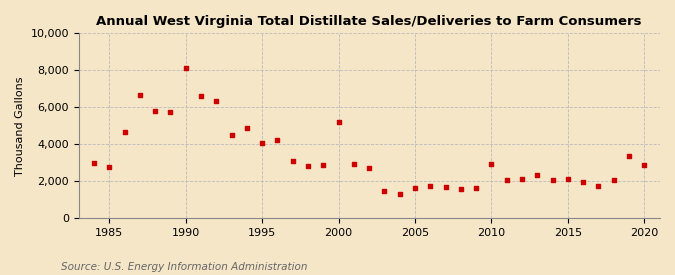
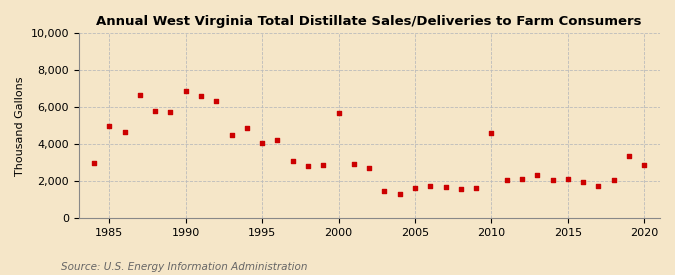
1985: 2,800 -> 5,000
1990: 8,100 -> 6,900
2000: 5,200 -> 5,700
2010: 3,000 -> 4,600
